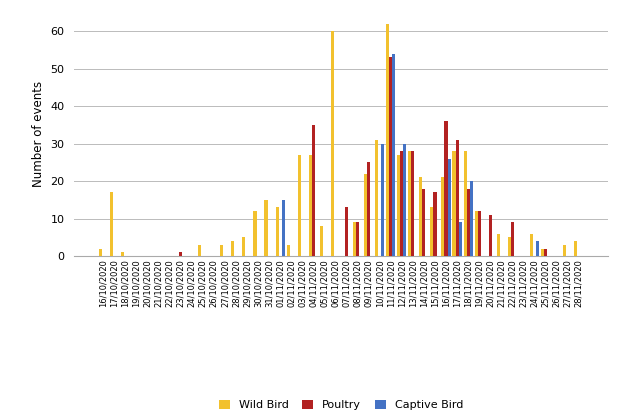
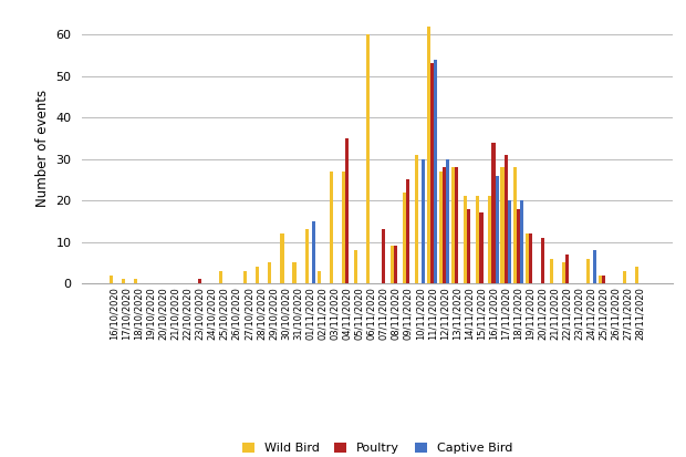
Wild Bird/17/10/2020: 17 -> 1
Wild Bird/31/10/2020: 15 -> 5
Wild Bird/15/11/2020: 13 -> 21
Poultry/16/11/2020: 36 -> 34
Captive Bird/17/11/2020: 9 -> 20
Poultry/22/11/2020: 9 -> 7
Captive Bird/24/11/2020: 4 -> 8
